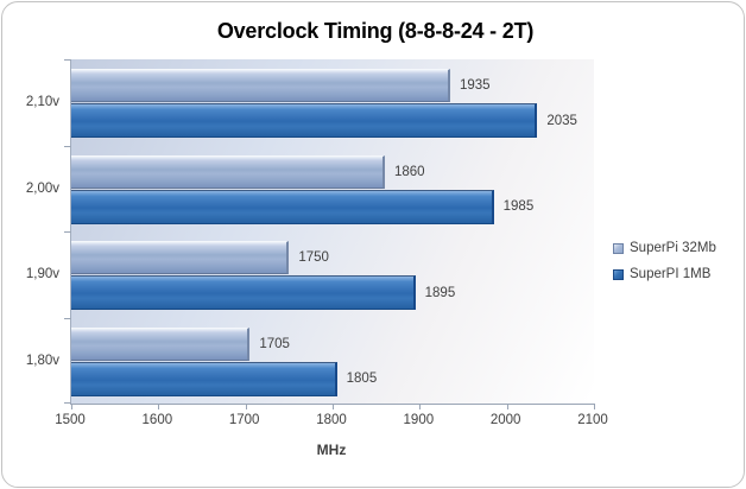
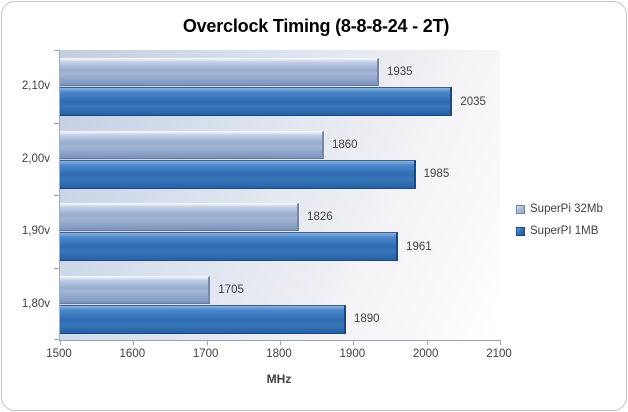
SuperPi 32Mb/1,90v: 1750 -> 1826
SuperPI 1MB/1,90v: 1895 -> 1961
SuperPI 1MB/1,80v: 1805 -> 1890
